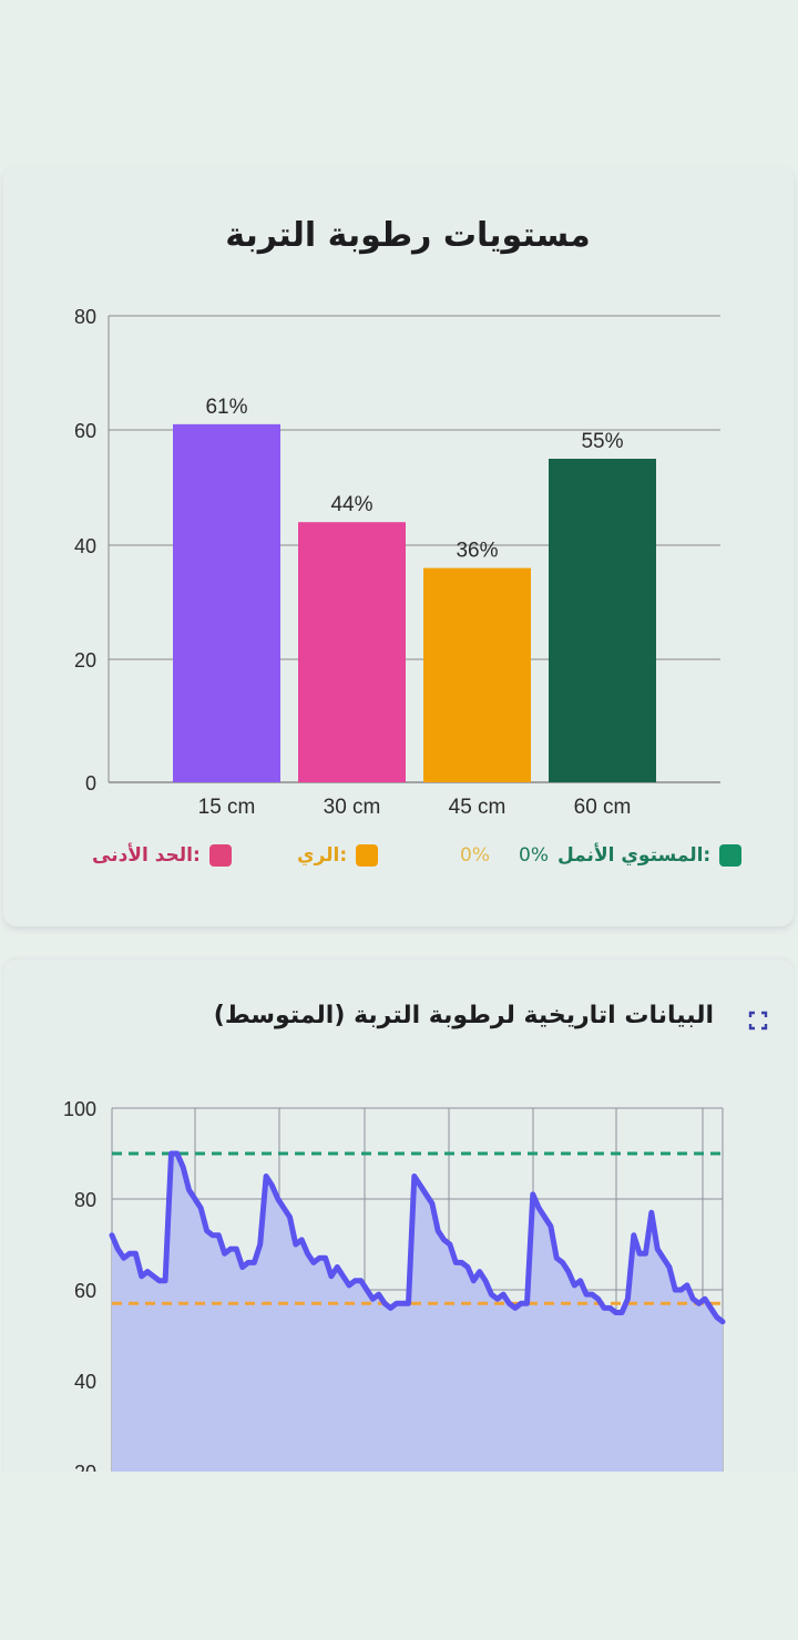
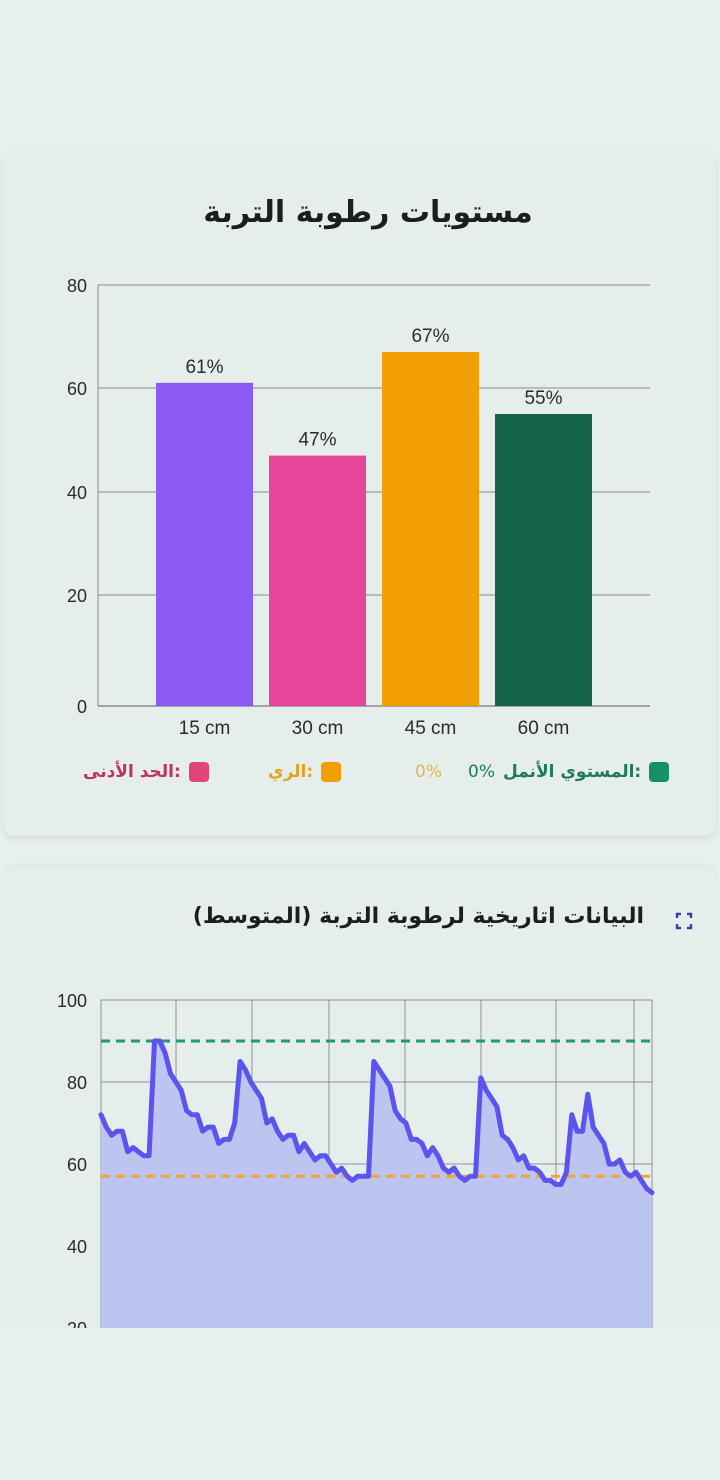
مستويات رطوبة التربة/30 cm: 44% -> 47%
مستويات رطوبة التربة/45 cm: 36% -> 67%
